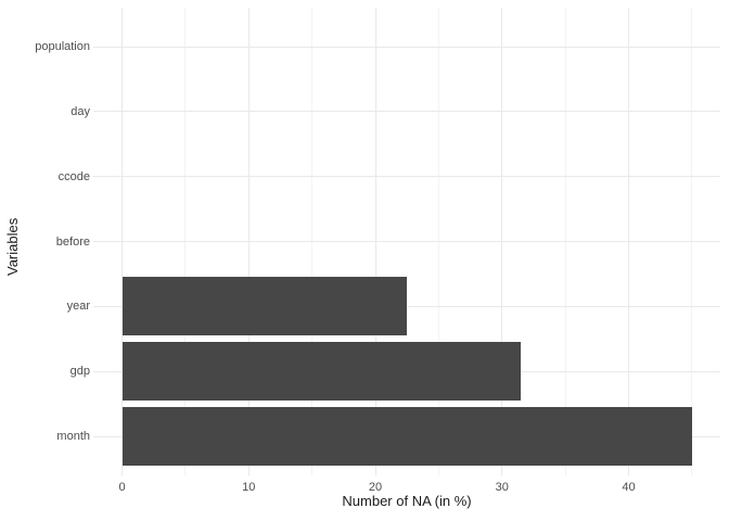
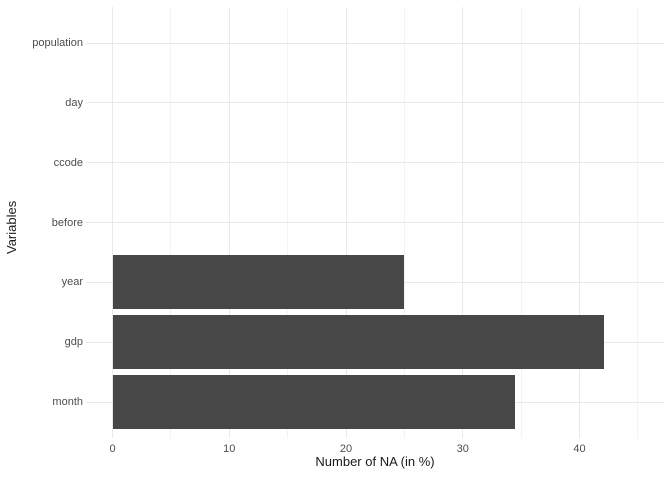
year: 22.5 -> 25.0
gdp: 31.5 -> 42.1
month: 45.0 -> 34.5
